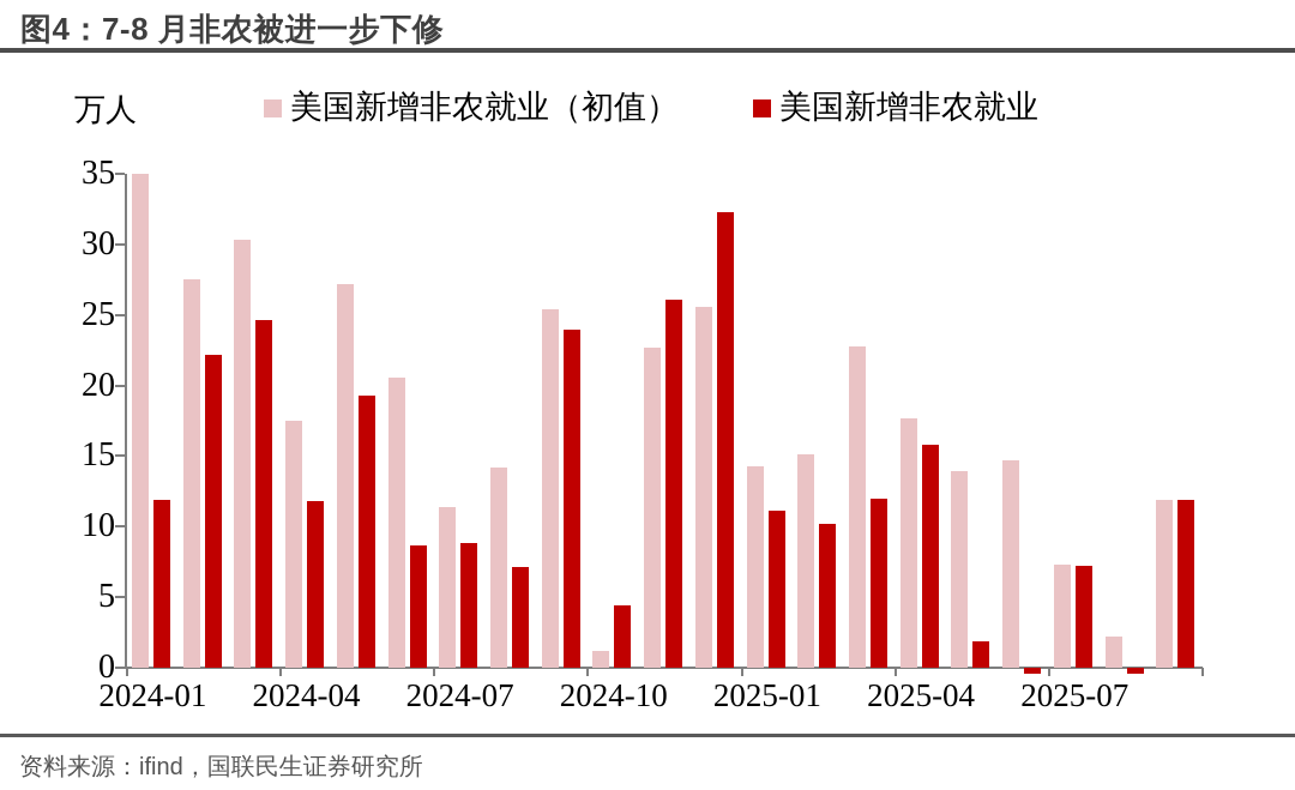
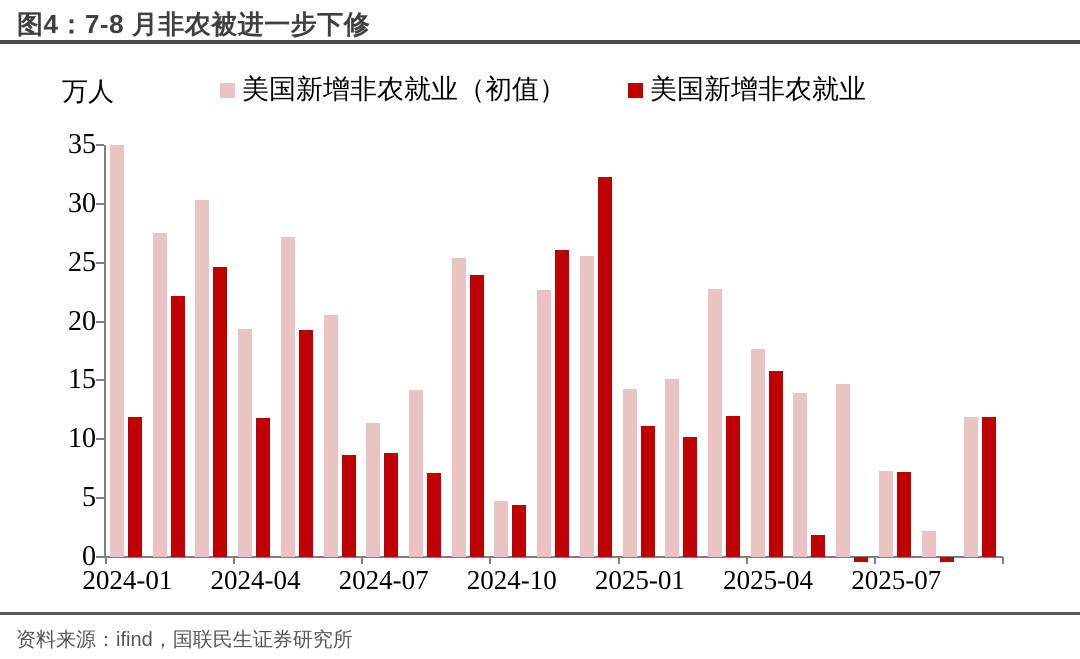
美国新增非农就业（初值）/2024-04: 17.5 -> 19.4
美国新增非农就业（初值）/2024-10: 1.2 -> 4.8
